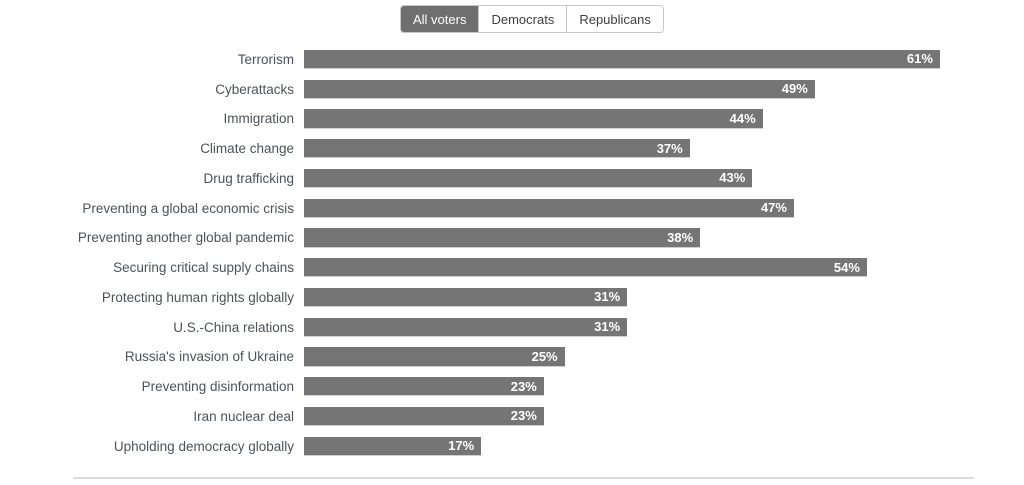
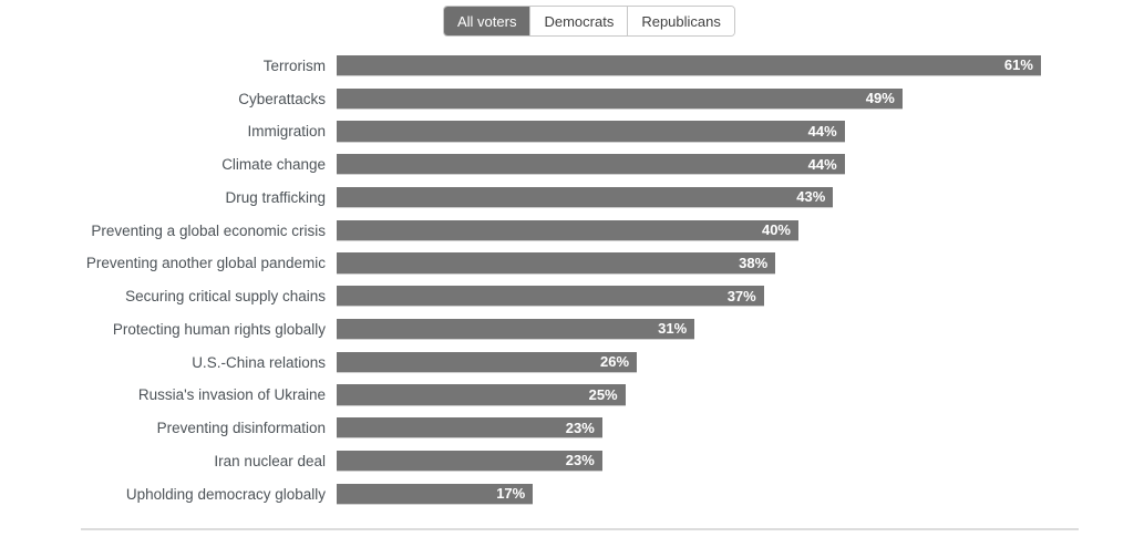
Climate change: 37% -> 44%
Preventing a global economic crisis: 47% -> 40%
Securing critical supply chains: 54% -> 37%
U.S.-China relations: 31% -> 26%
